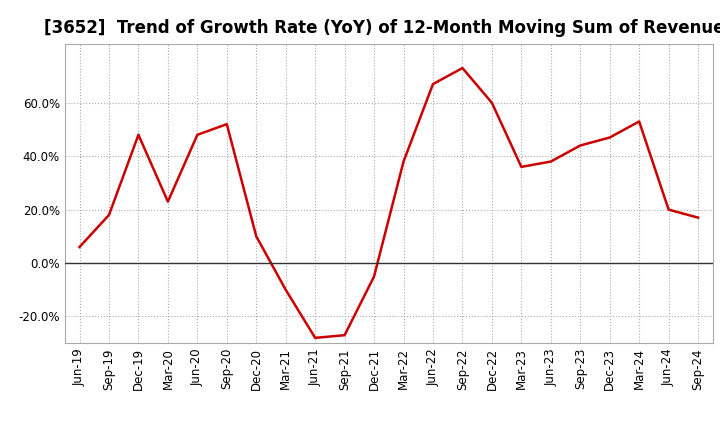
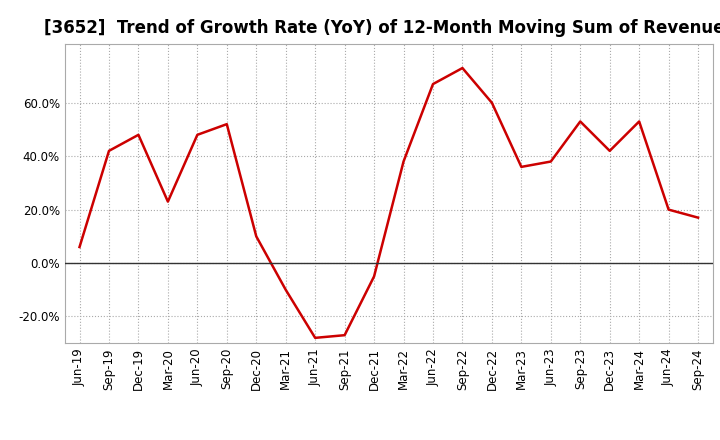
Sep-19: 18% -> 42%
Sep-23: 44% -> 53%
Dec-23: 47% -> 42%
